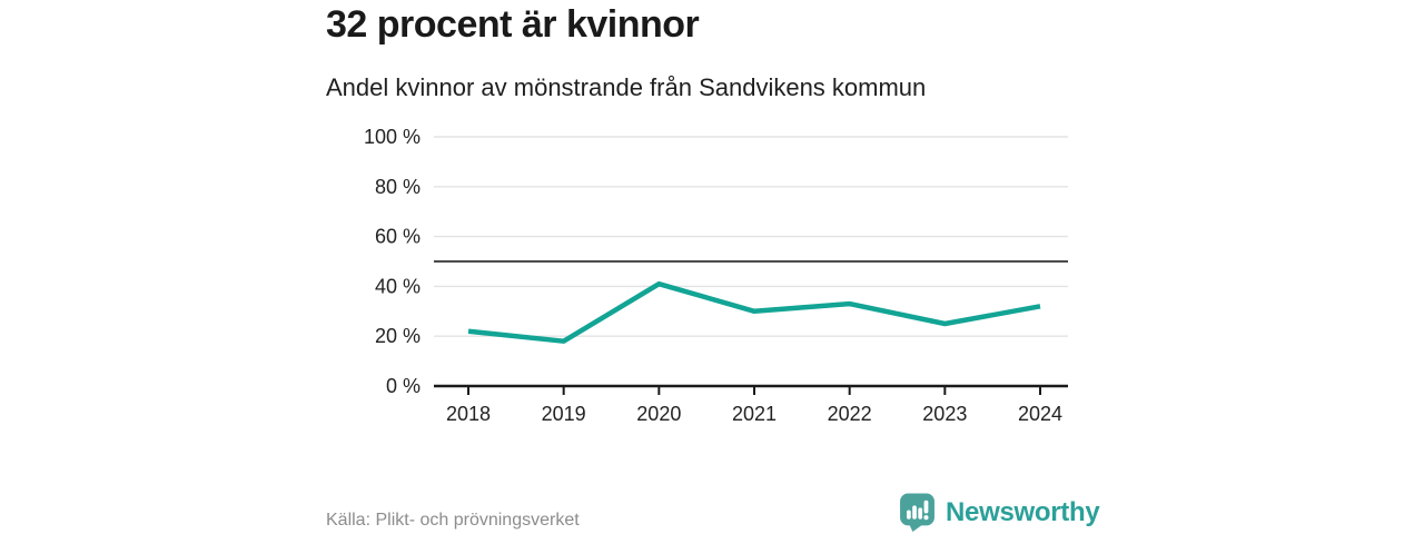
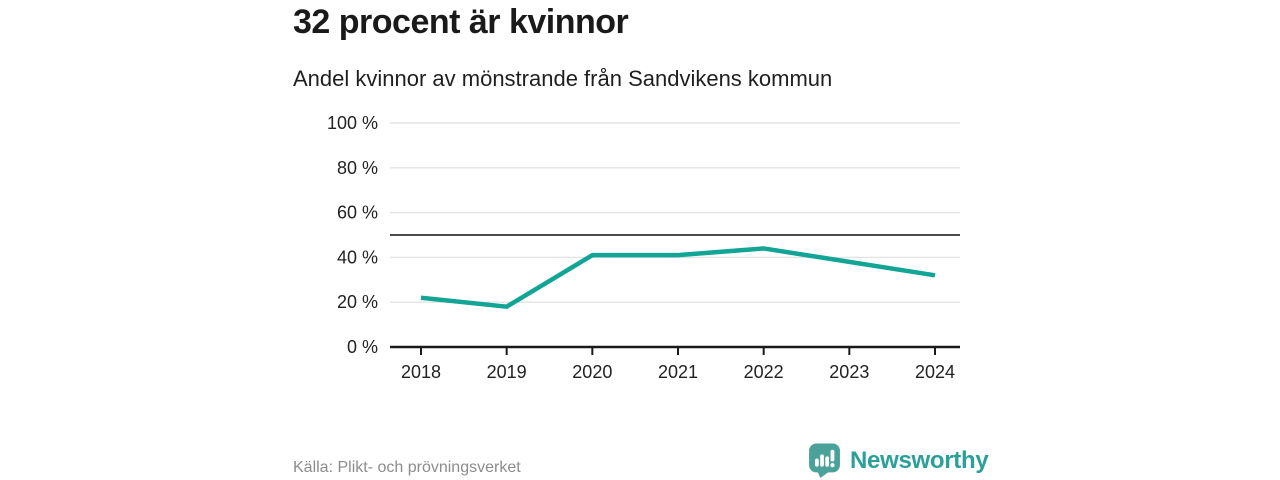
2021: 30% -> 41%
2022: 33% -> 44%
2023: 25% -> 38%
